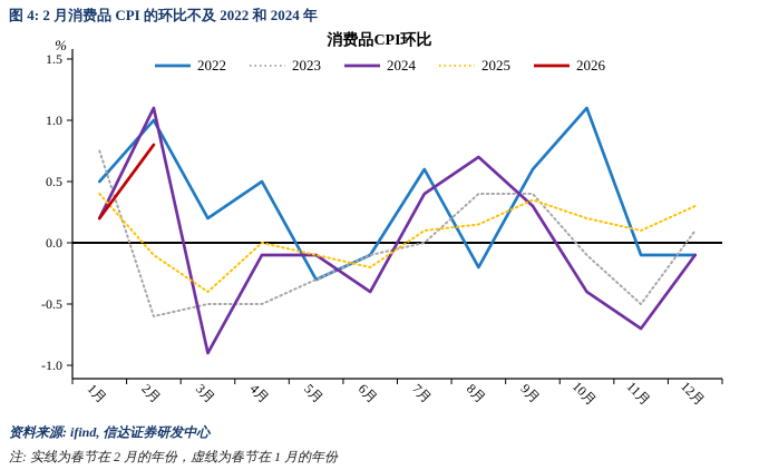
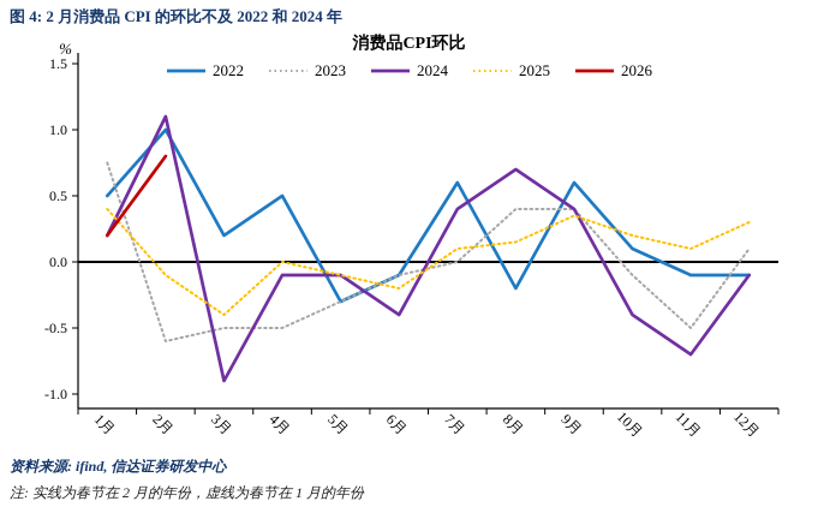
2024/9月: 0.3 -> 0.4
2022/10月: 1.1 -> 0.1
